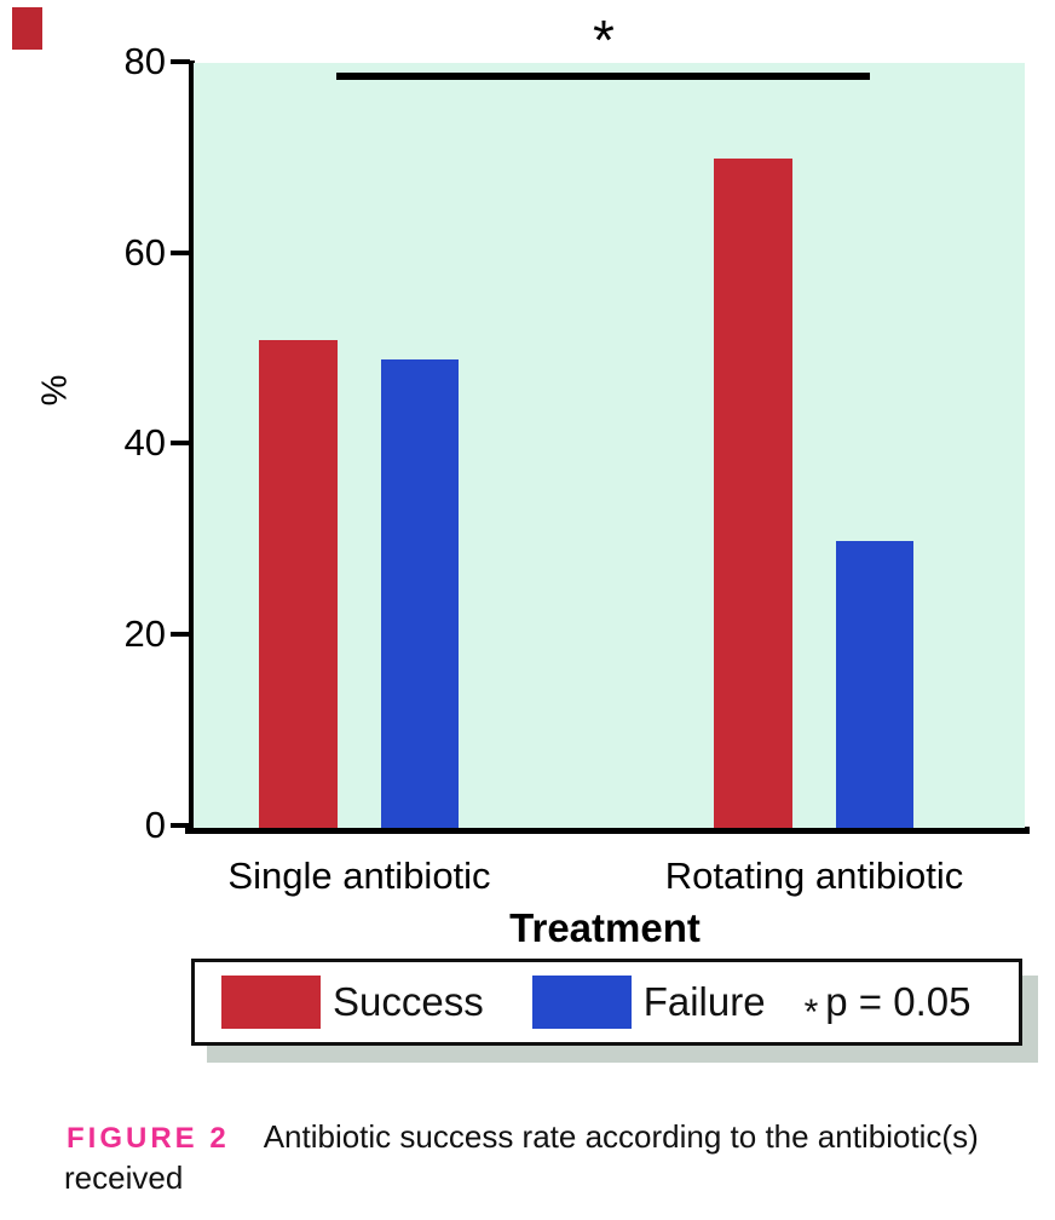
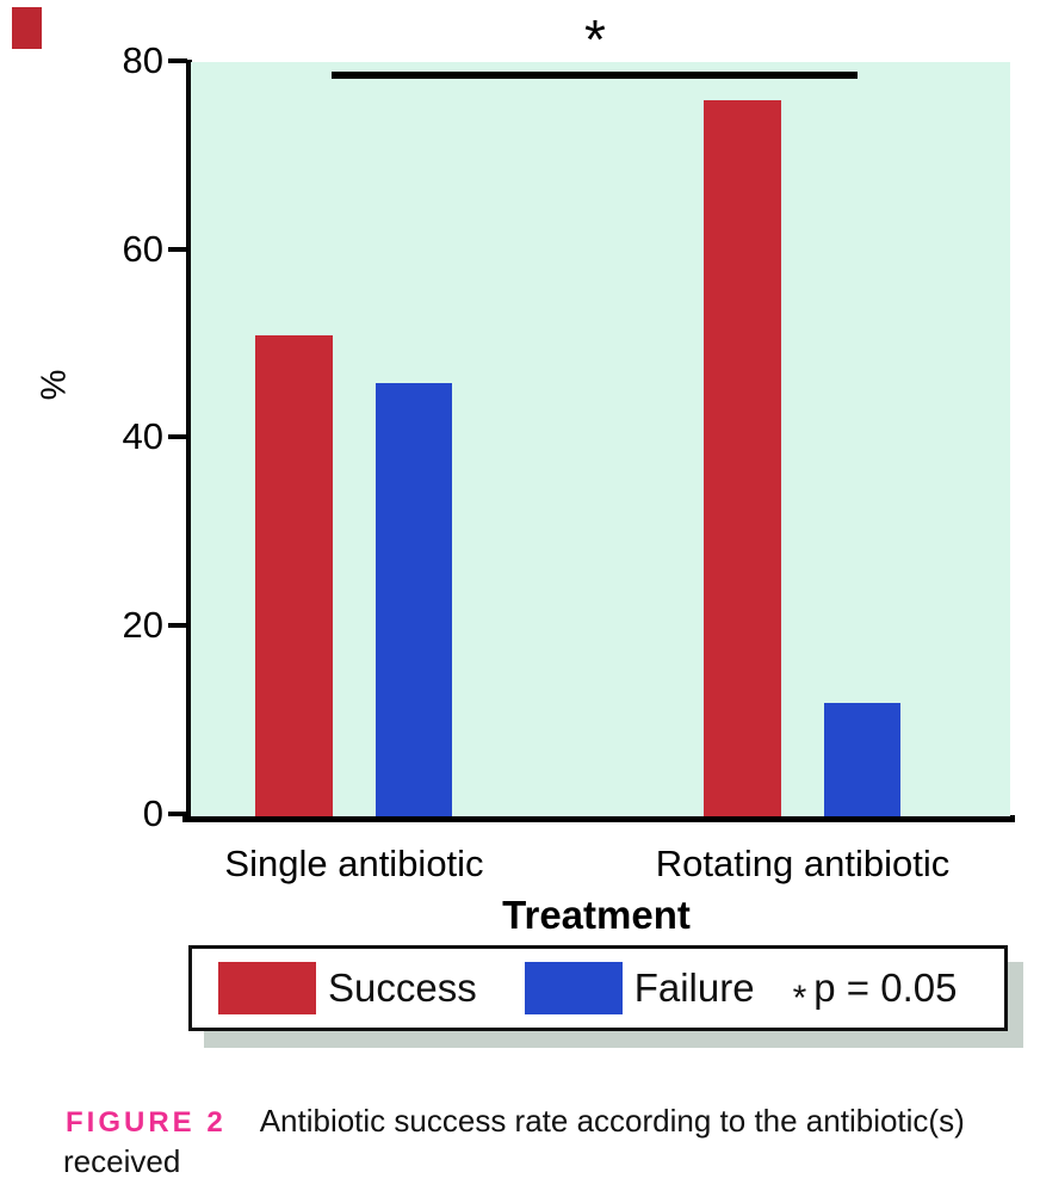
Failure/Single antibiotic: 49 -> 46
Success/Rotating antibiotic: 70 -> 76
Failure/Rotating antibiotic: 30 -> 12
